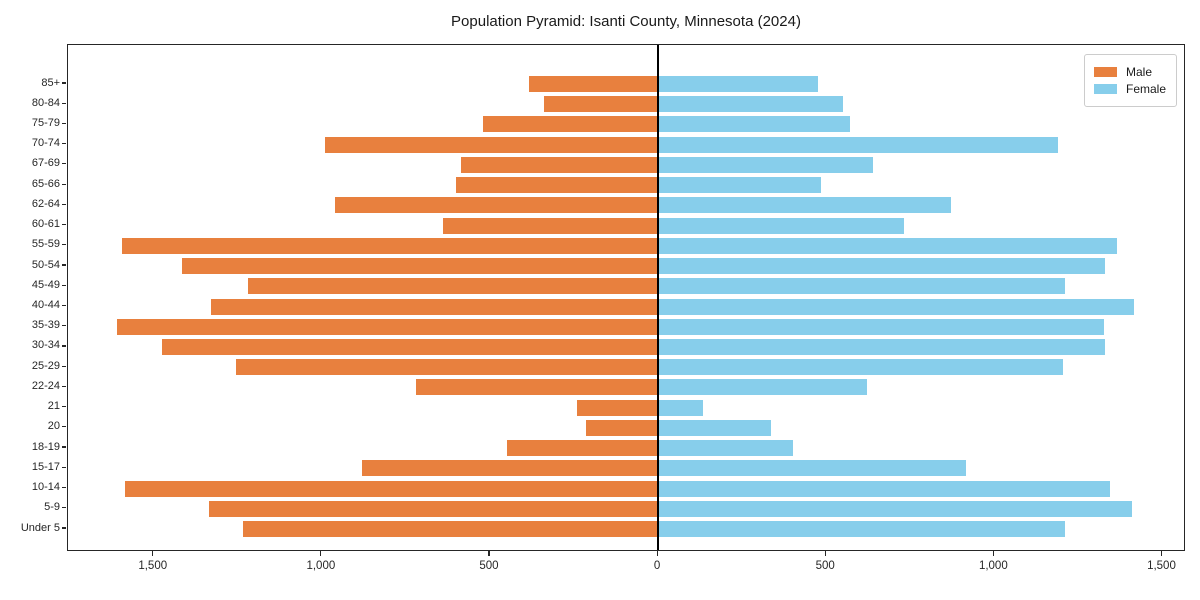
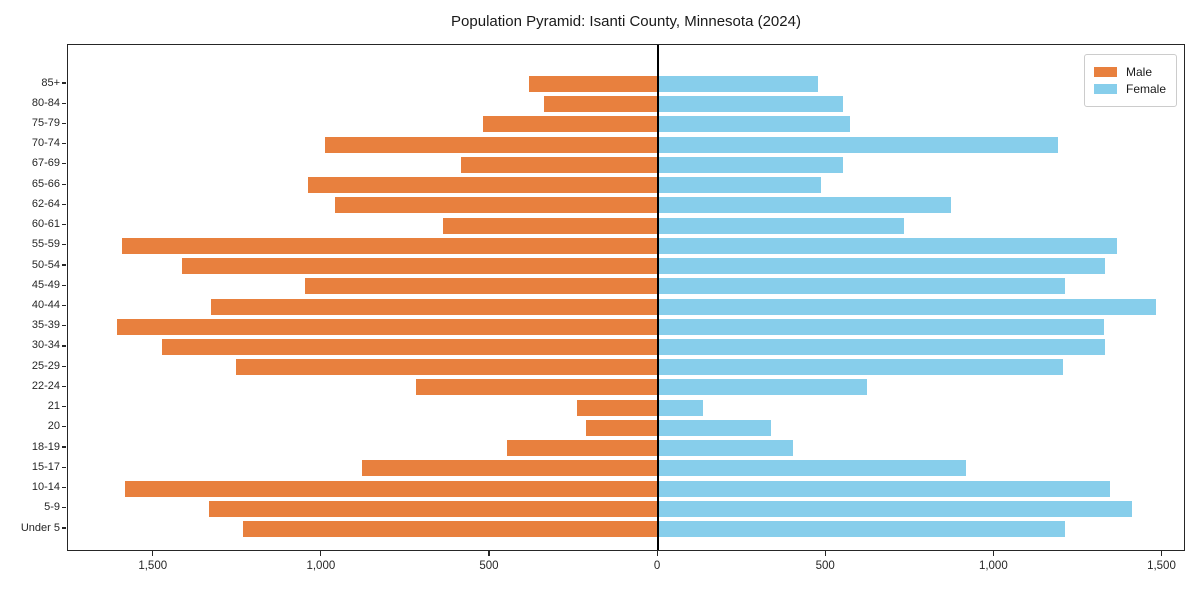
Female/67-69: 640 -> 550
Male/65-66: 600 -> 1040
Male/45-49: 1220 -> 1050
Female/40-44: 1420 -> 1480
